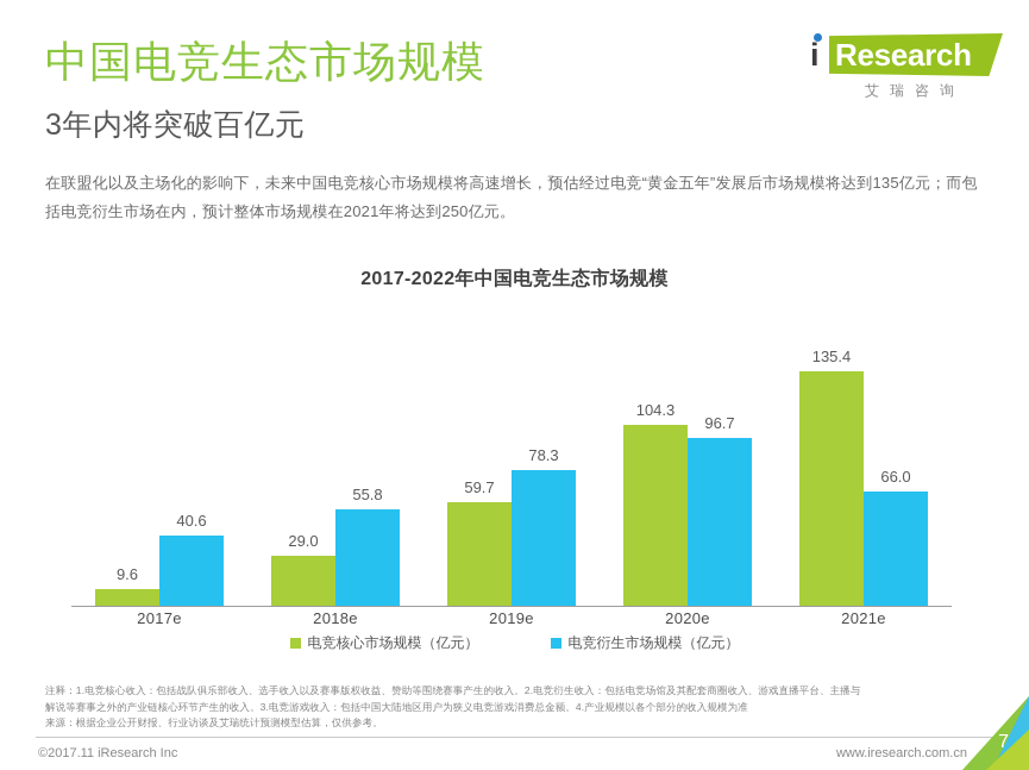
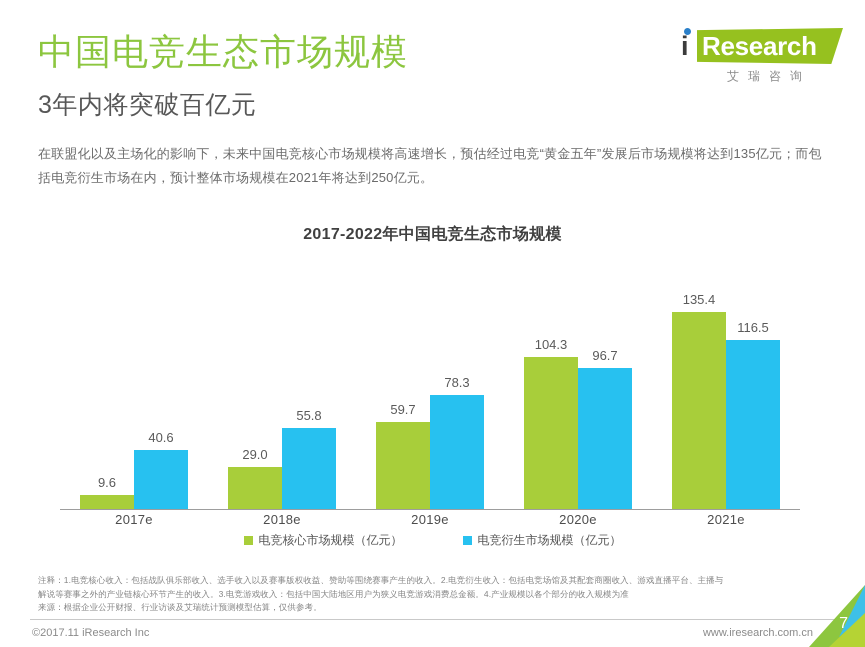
电竞衍生市场规模（亿元）/2021e: 66.0 -> 116.5
